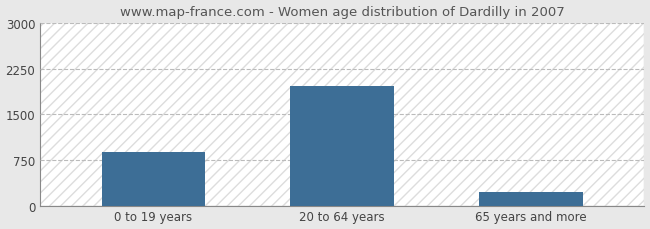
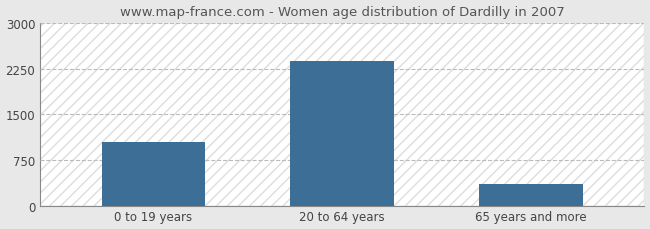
0 to 19 years: 880 -> 1050
20 to 64 years: 1960 -> 2370
65 years and more: 220 -> 350
